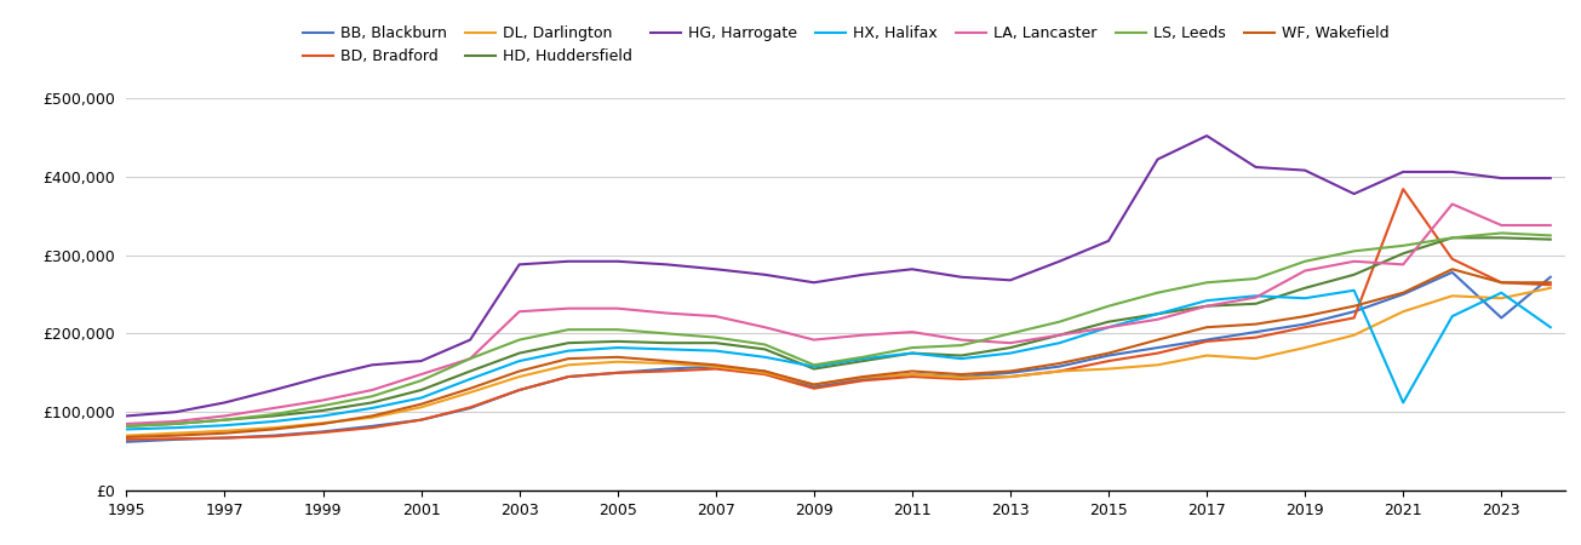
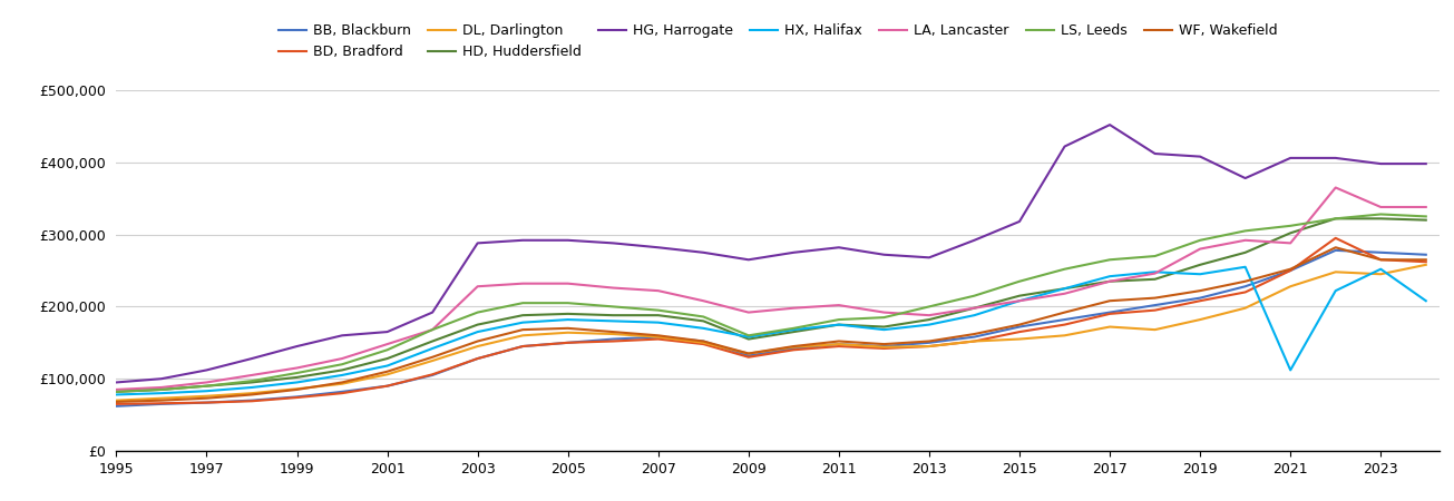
BD, Bradford/2021: £384,000 -> £250,000
BB, Blackburn/2023: £220,000 -> £275,000
